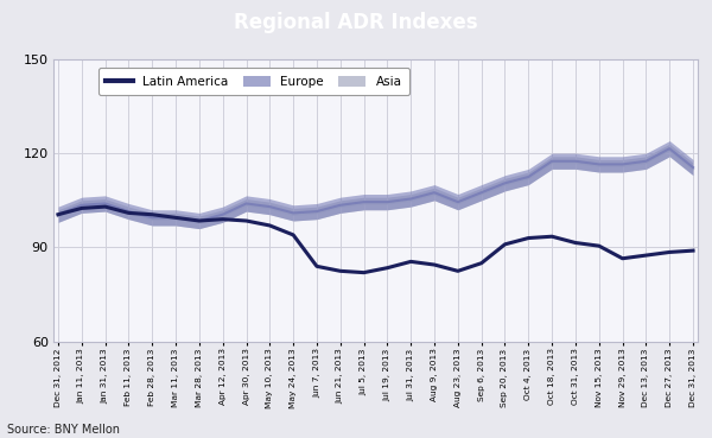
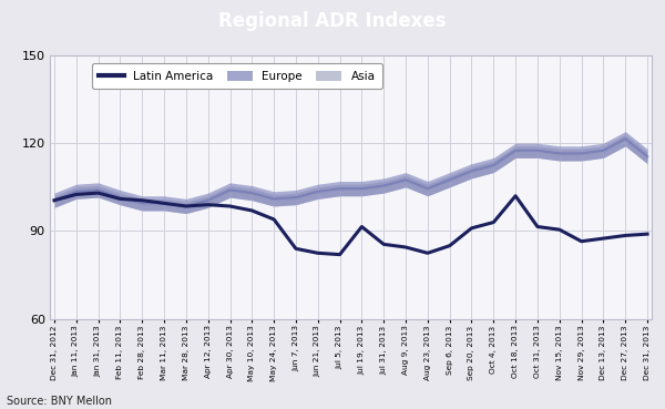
Latin America/Jul 19, 2013: 83.5 -> 91.5
Latin America/Oct 18, 2013: 93.5 -> 102.0
